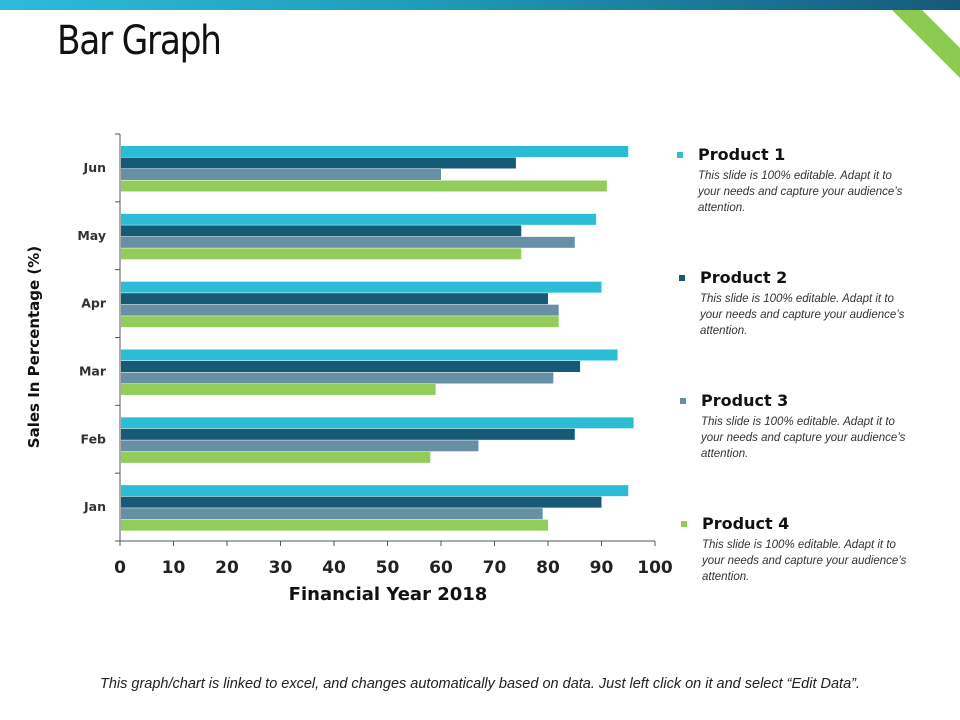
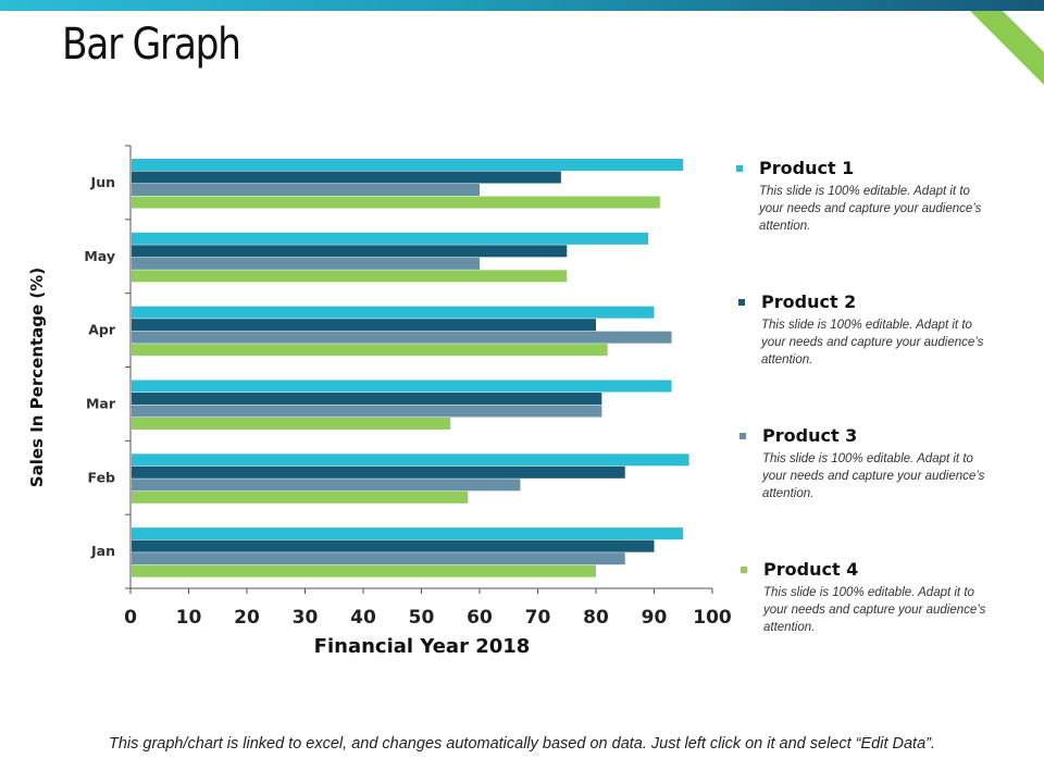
Product 3/Jan: 79 -> 85
Product 2/Mar: 86 -> 81
Product 4/Mar: 59 -> 55
Product 3/Apr: 82 -> 93
Product 3/May: 85 -> 60
